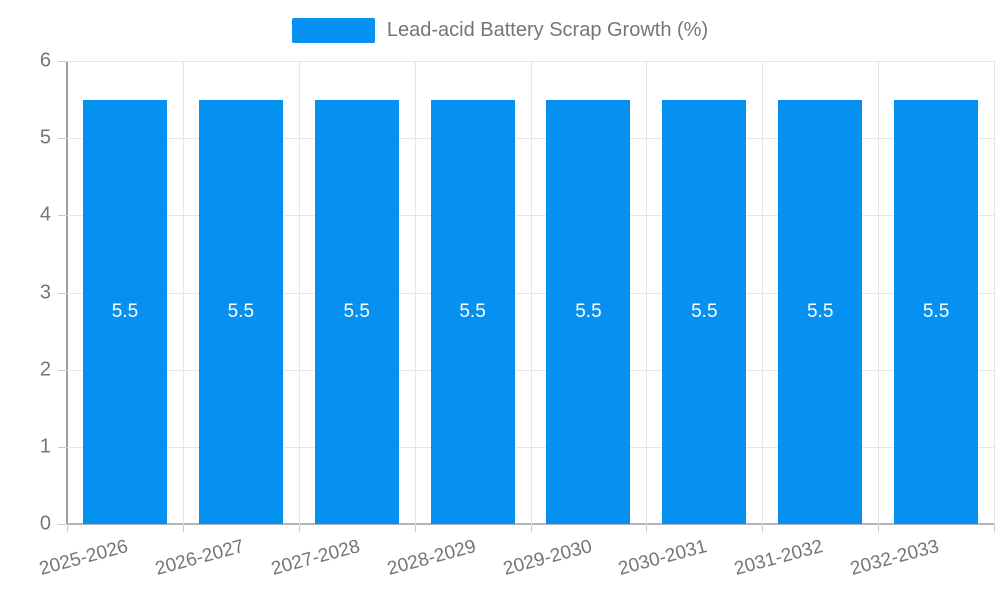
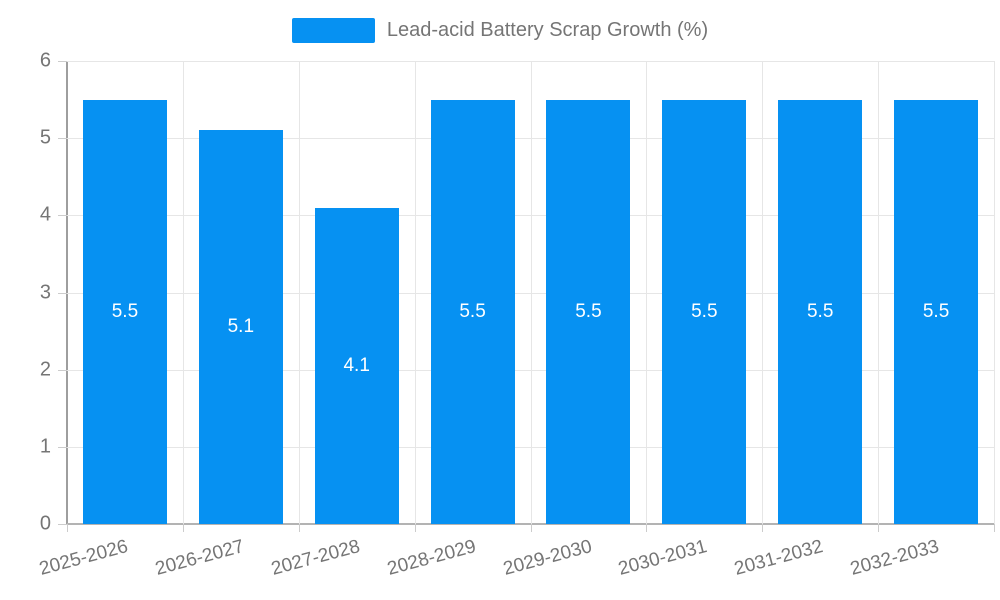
2026-2027: 5.5 -> 5.1
2027-2028: 5.5 -> 4.1
